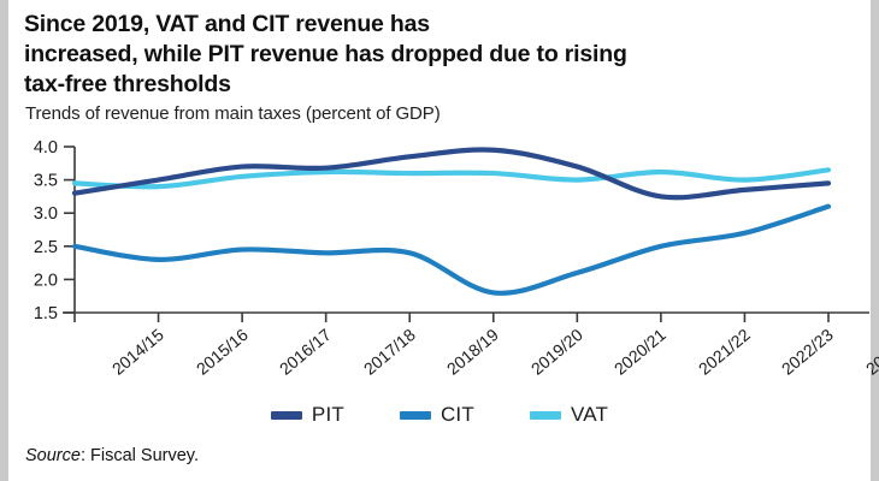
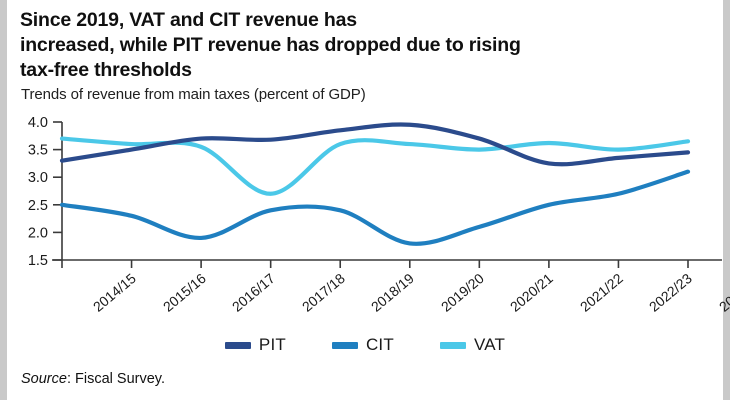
VAT/2014/15: 3.5 -> 3.7
VAT/2015/16: 3.4 -> 3.6
CIT/2016/17: 2.5 -> 1.9
VAT/2017/18: 3.6 -> 2.7
